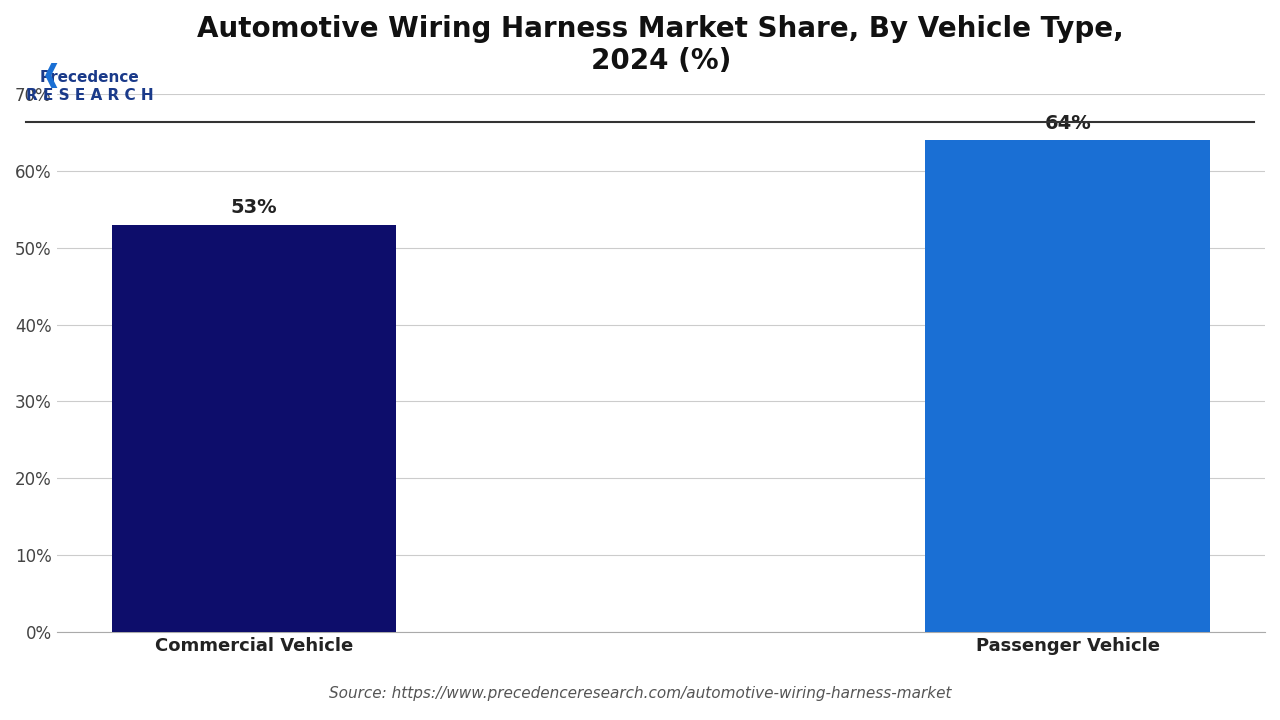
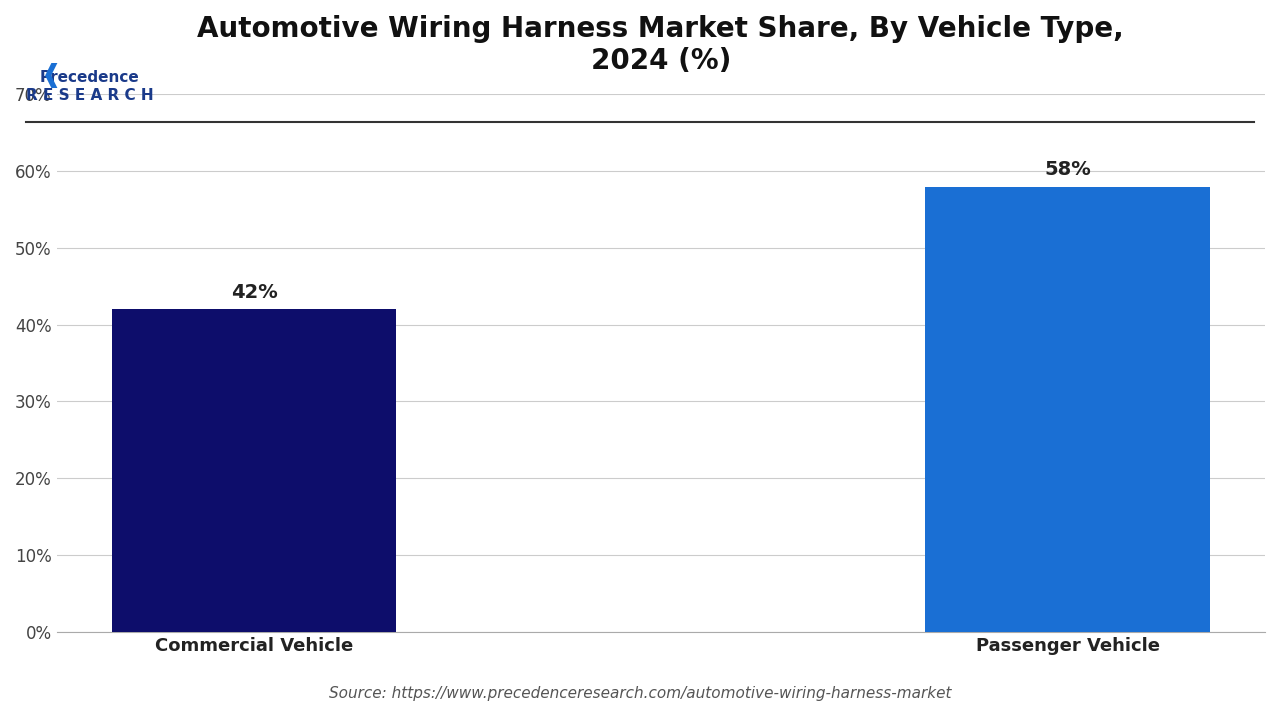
Commercial Vehicle: 53% -> 42%
Passenger Vehicle: 64% -> 58%
